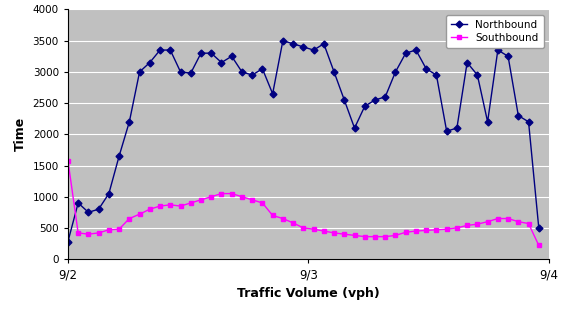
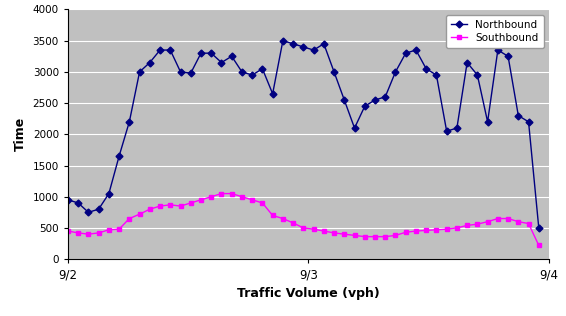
Northbound/9/2: 280 -> 950
Southbound/9/2: 1580 -> 450
